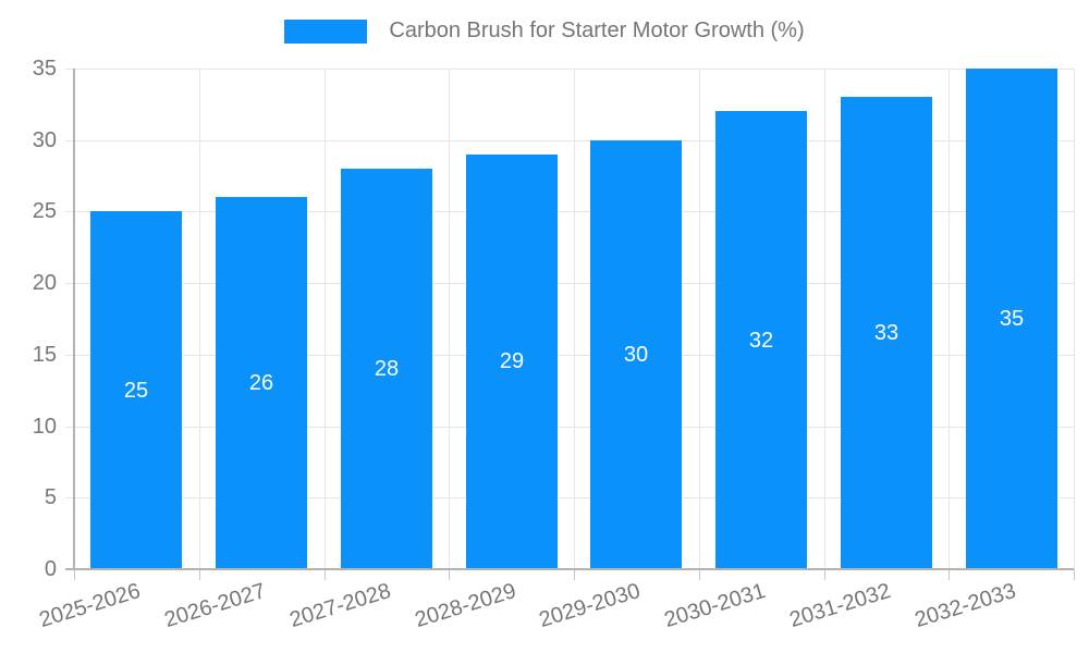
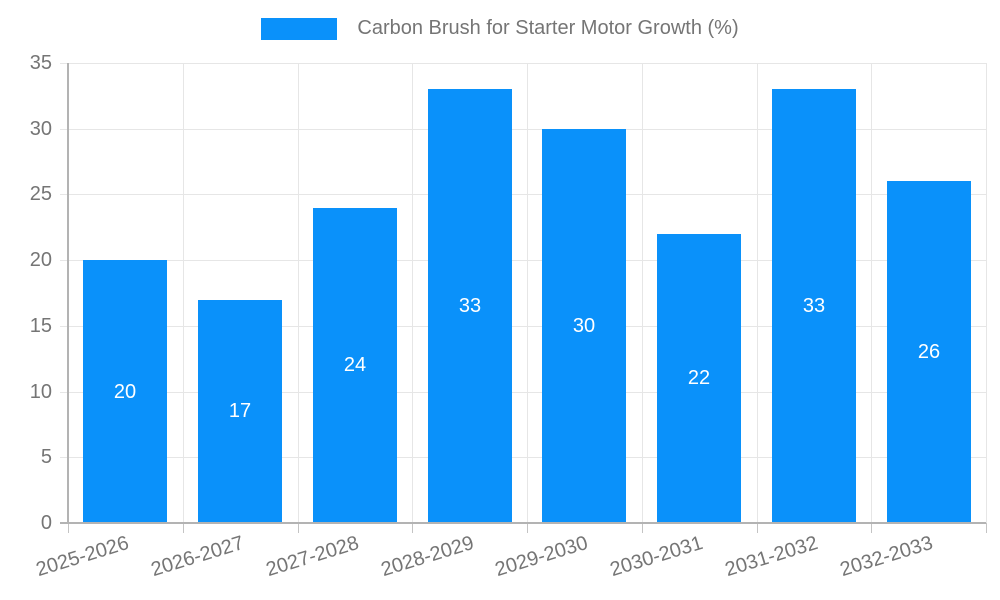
2025-2026: 25 -> 20
2026-2027: 26 -> 17
2027-2028: 28 -> 24
2028-2029: 29 -> 33
2030-2031: 32 -> 22
2032-2033: 35 -> 26
